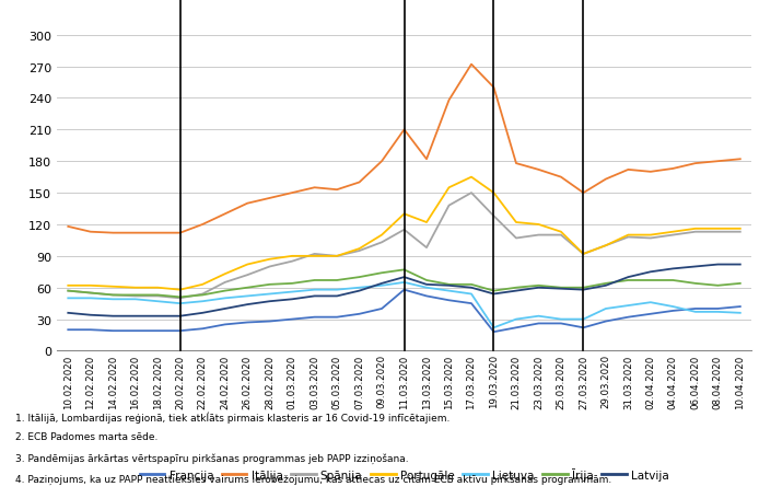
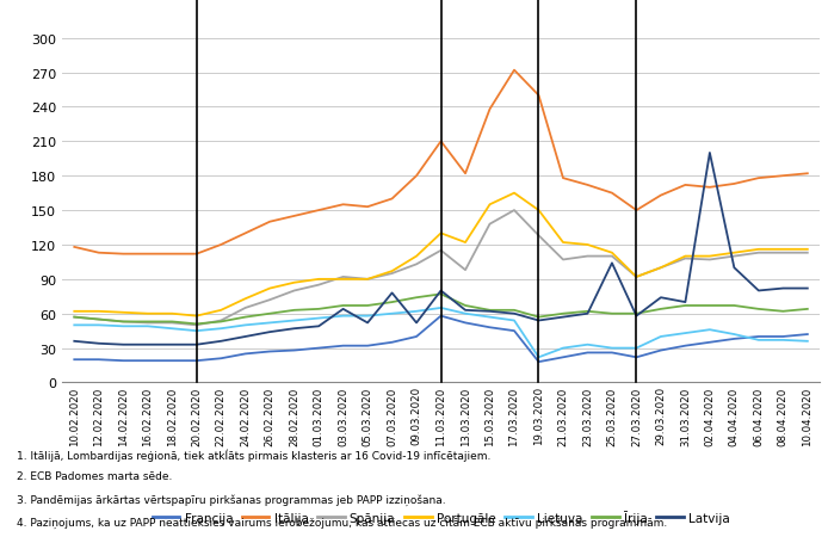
Latvija/03.03.2020: 52 -> 64
Latvija/07.03.2020: 57 -> 78
Latvija/09.03.2020: 64 -> 52
Latvija/11.03.2020: 70 -> 80
Latvija/25.03.2020: 59 -> 104
Latvija/29.03.2020: 62 -> 74
Latvija/02.04.2020: 75 -> 200
Latvija/04.04.2020: 78 -> 100
